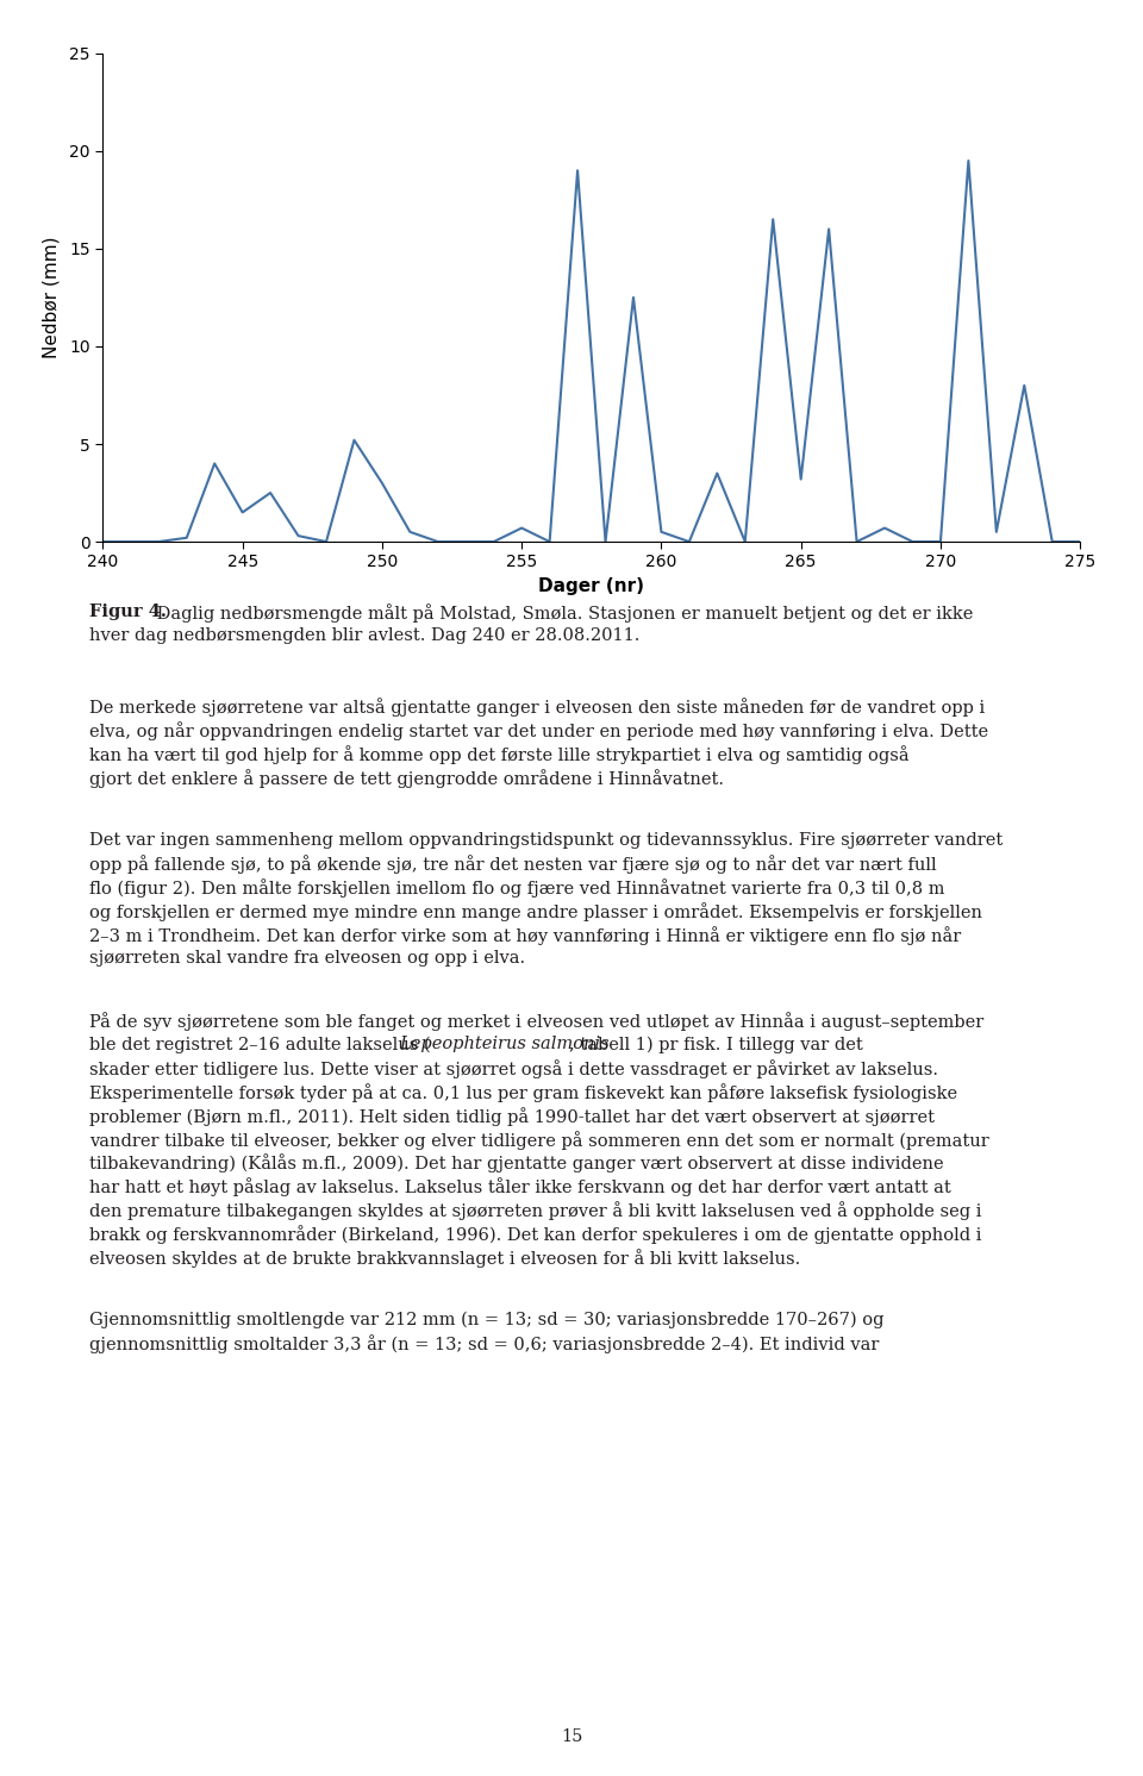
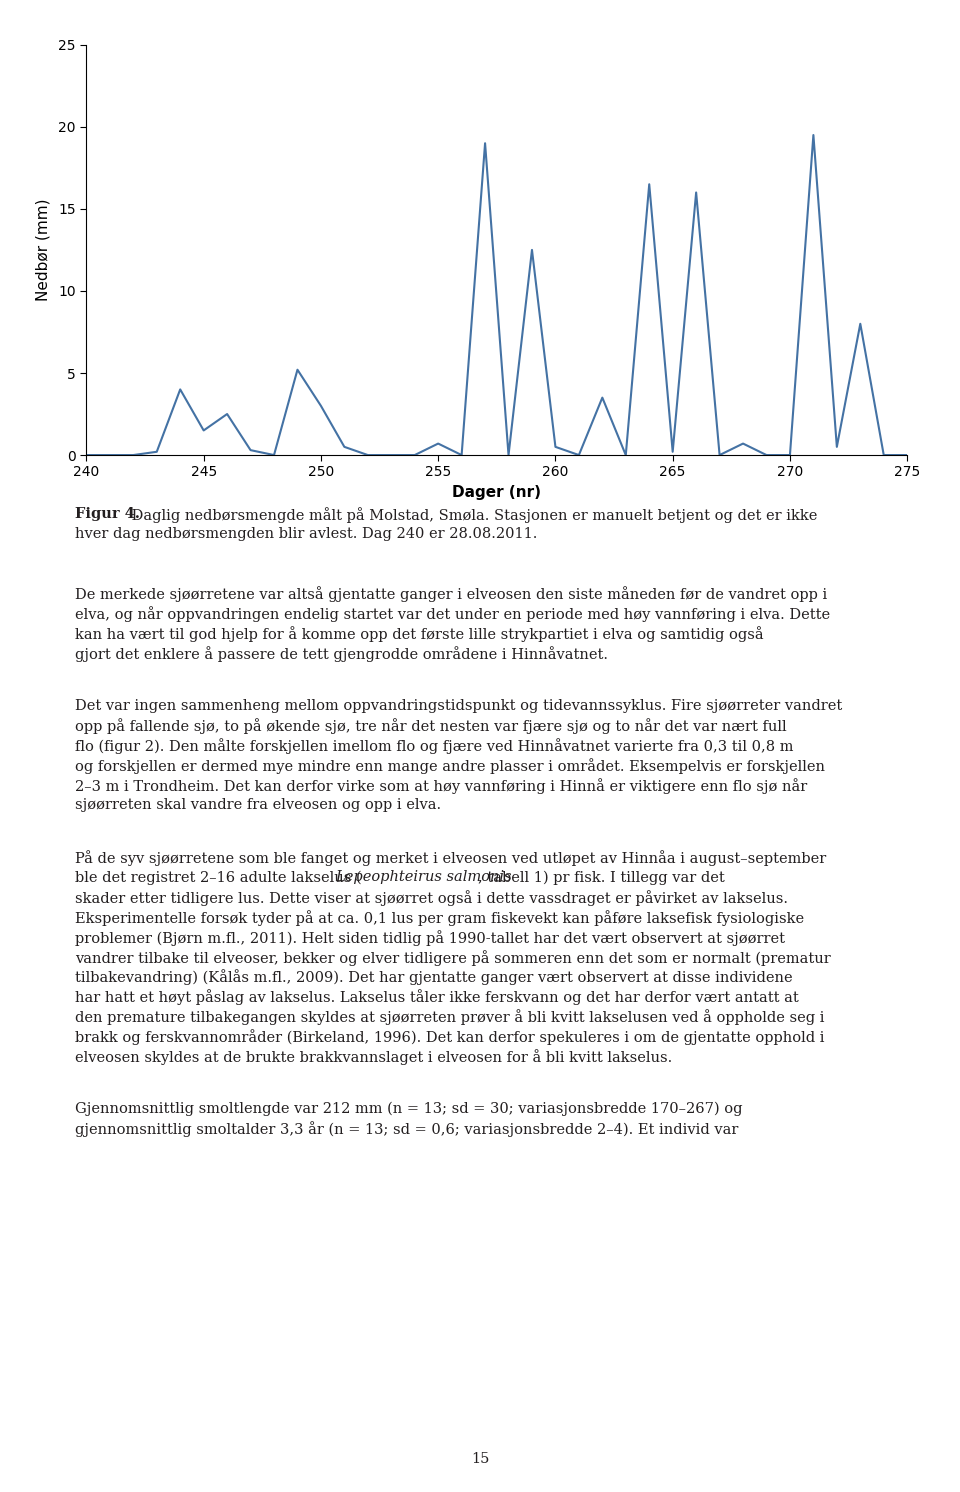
265: 3.2 -> 0.2
